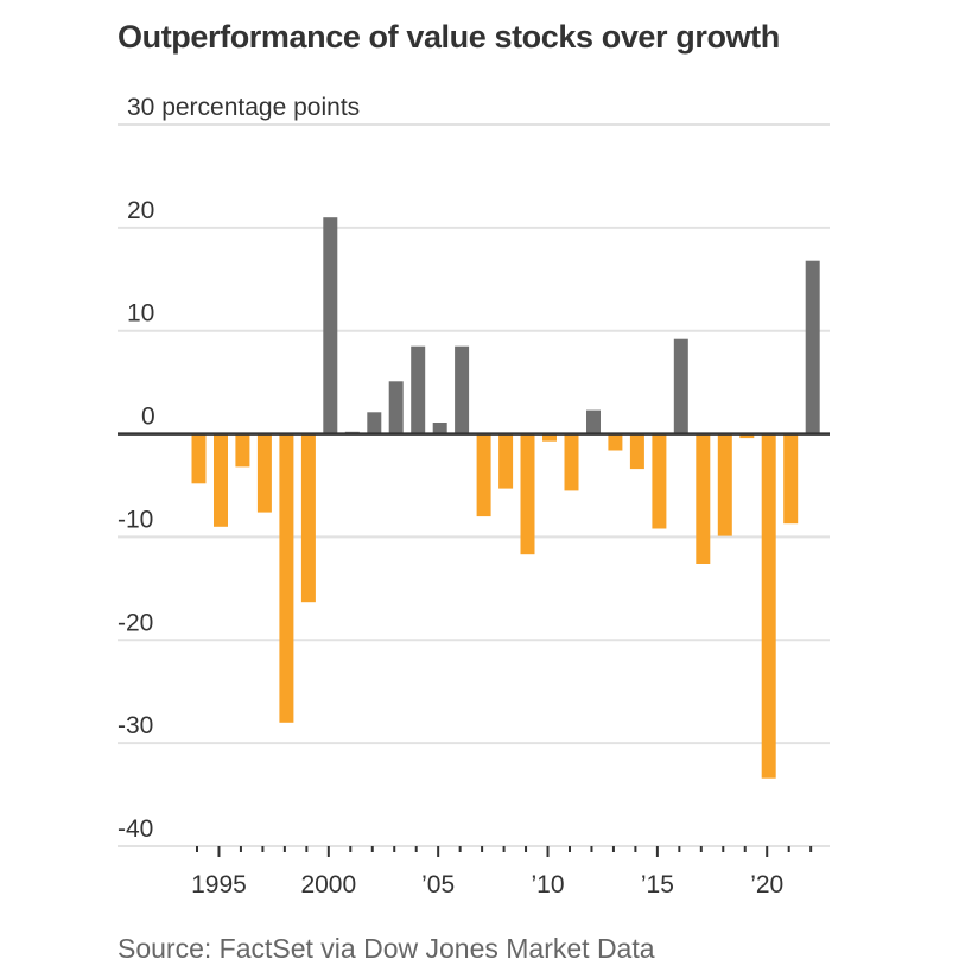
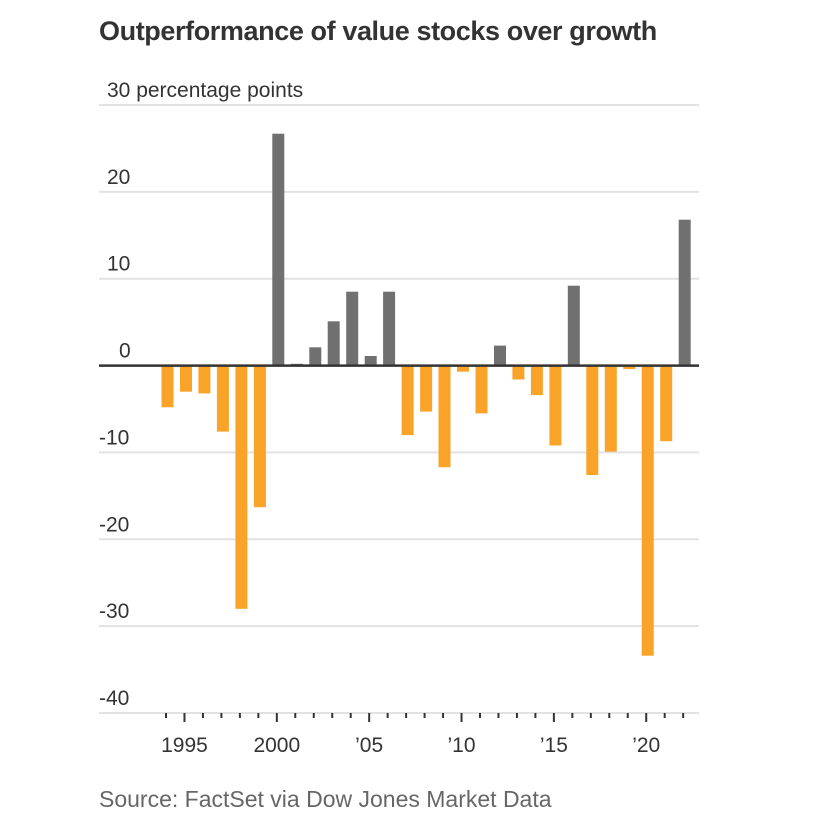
1995: -9 -> -3
2000: 21 -> 27
